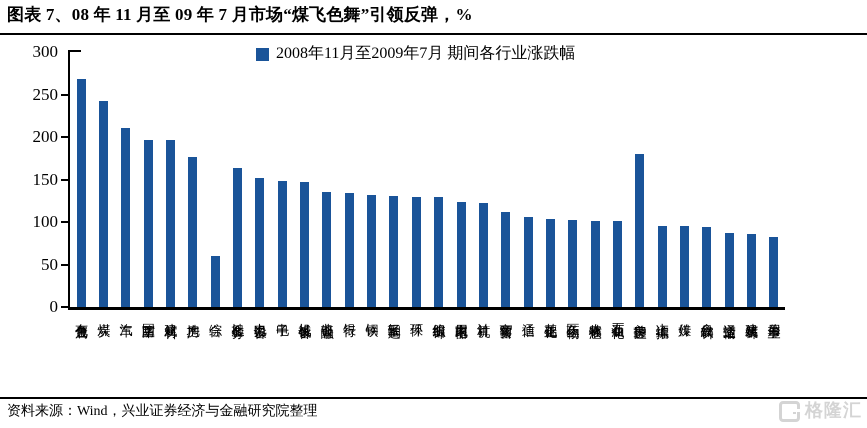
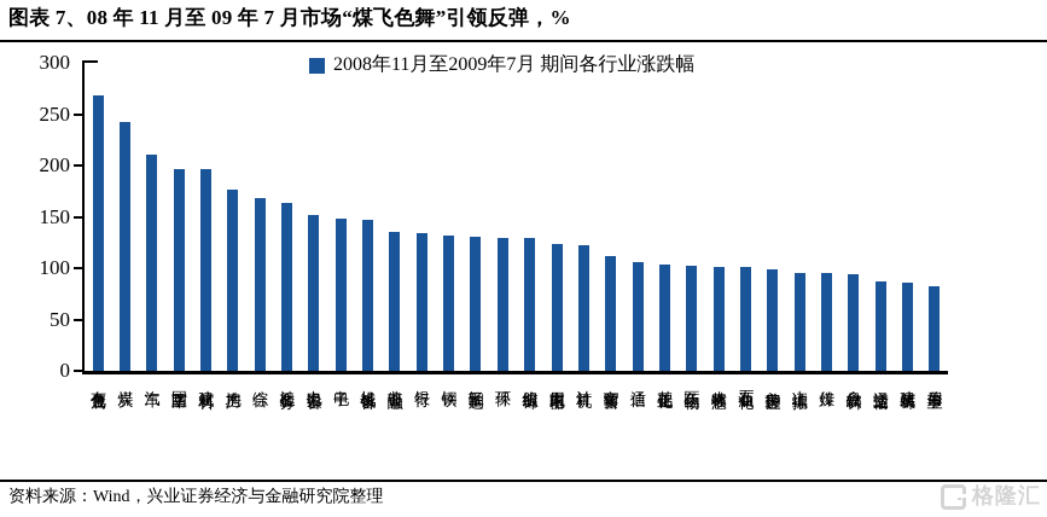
综合: 60 -> 170
美容护理: 180 -> 100
